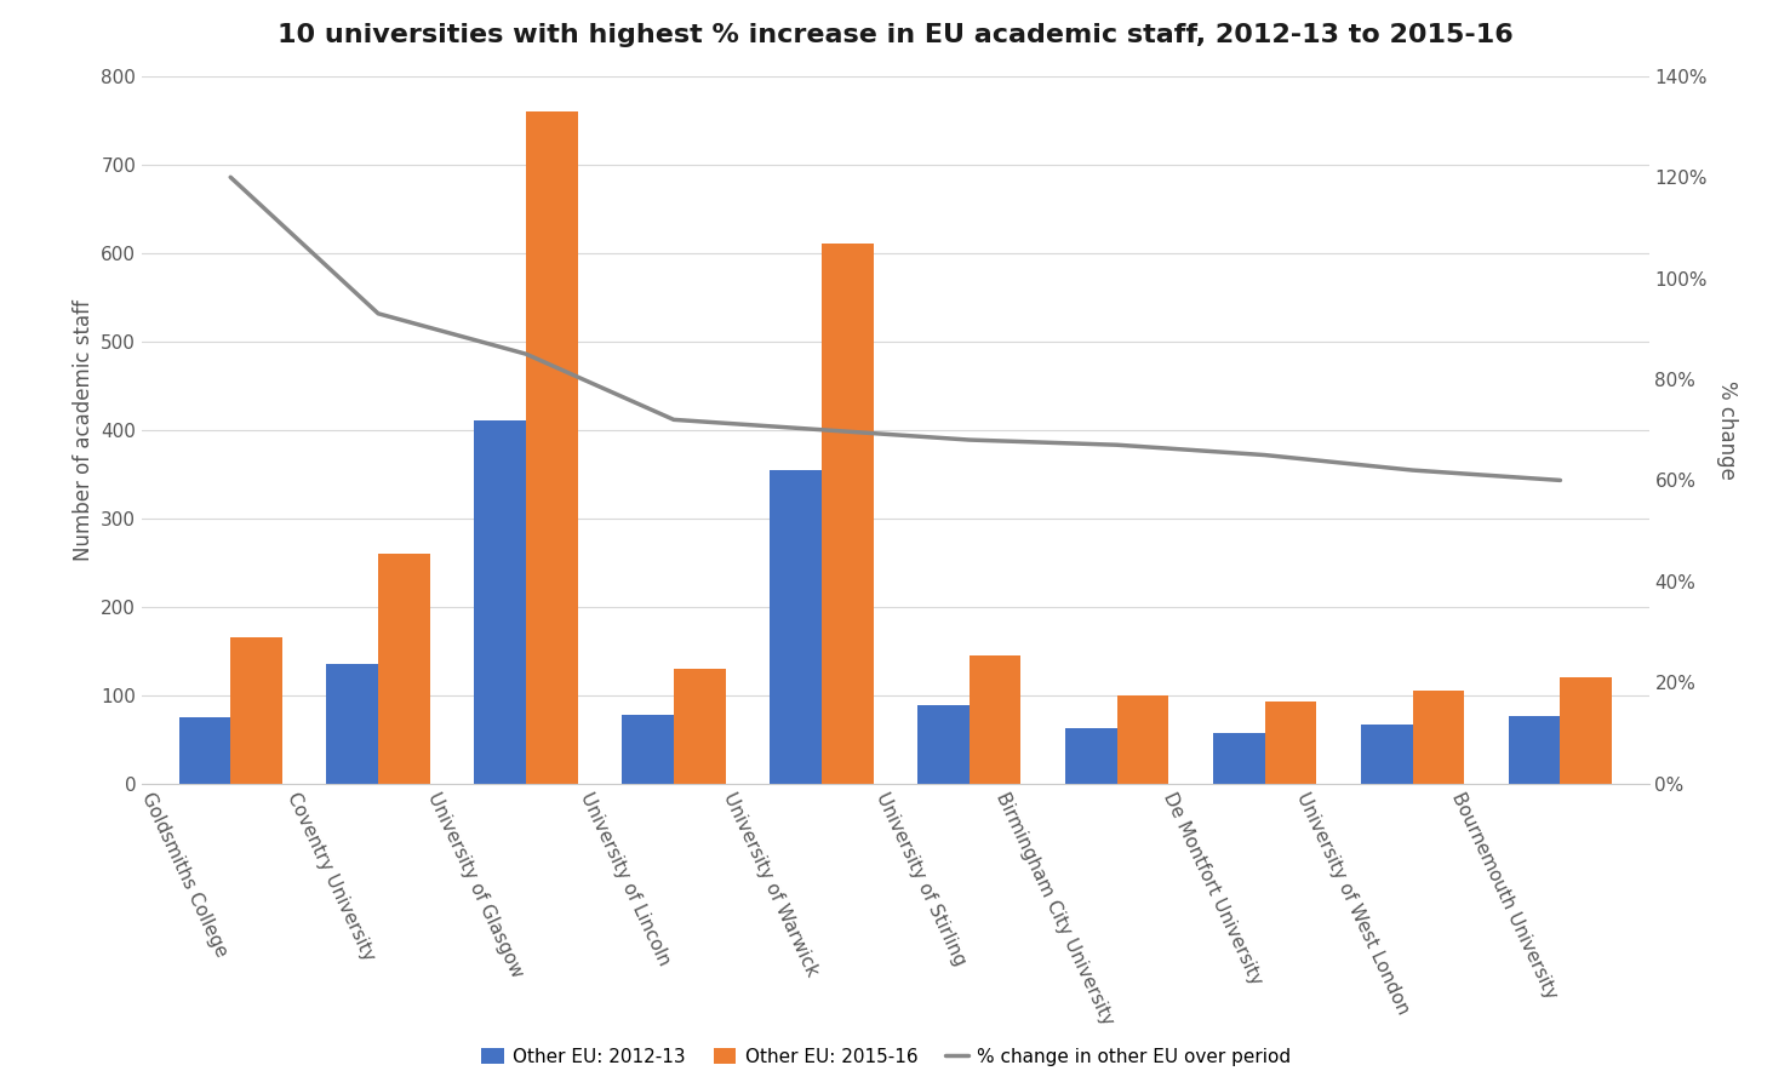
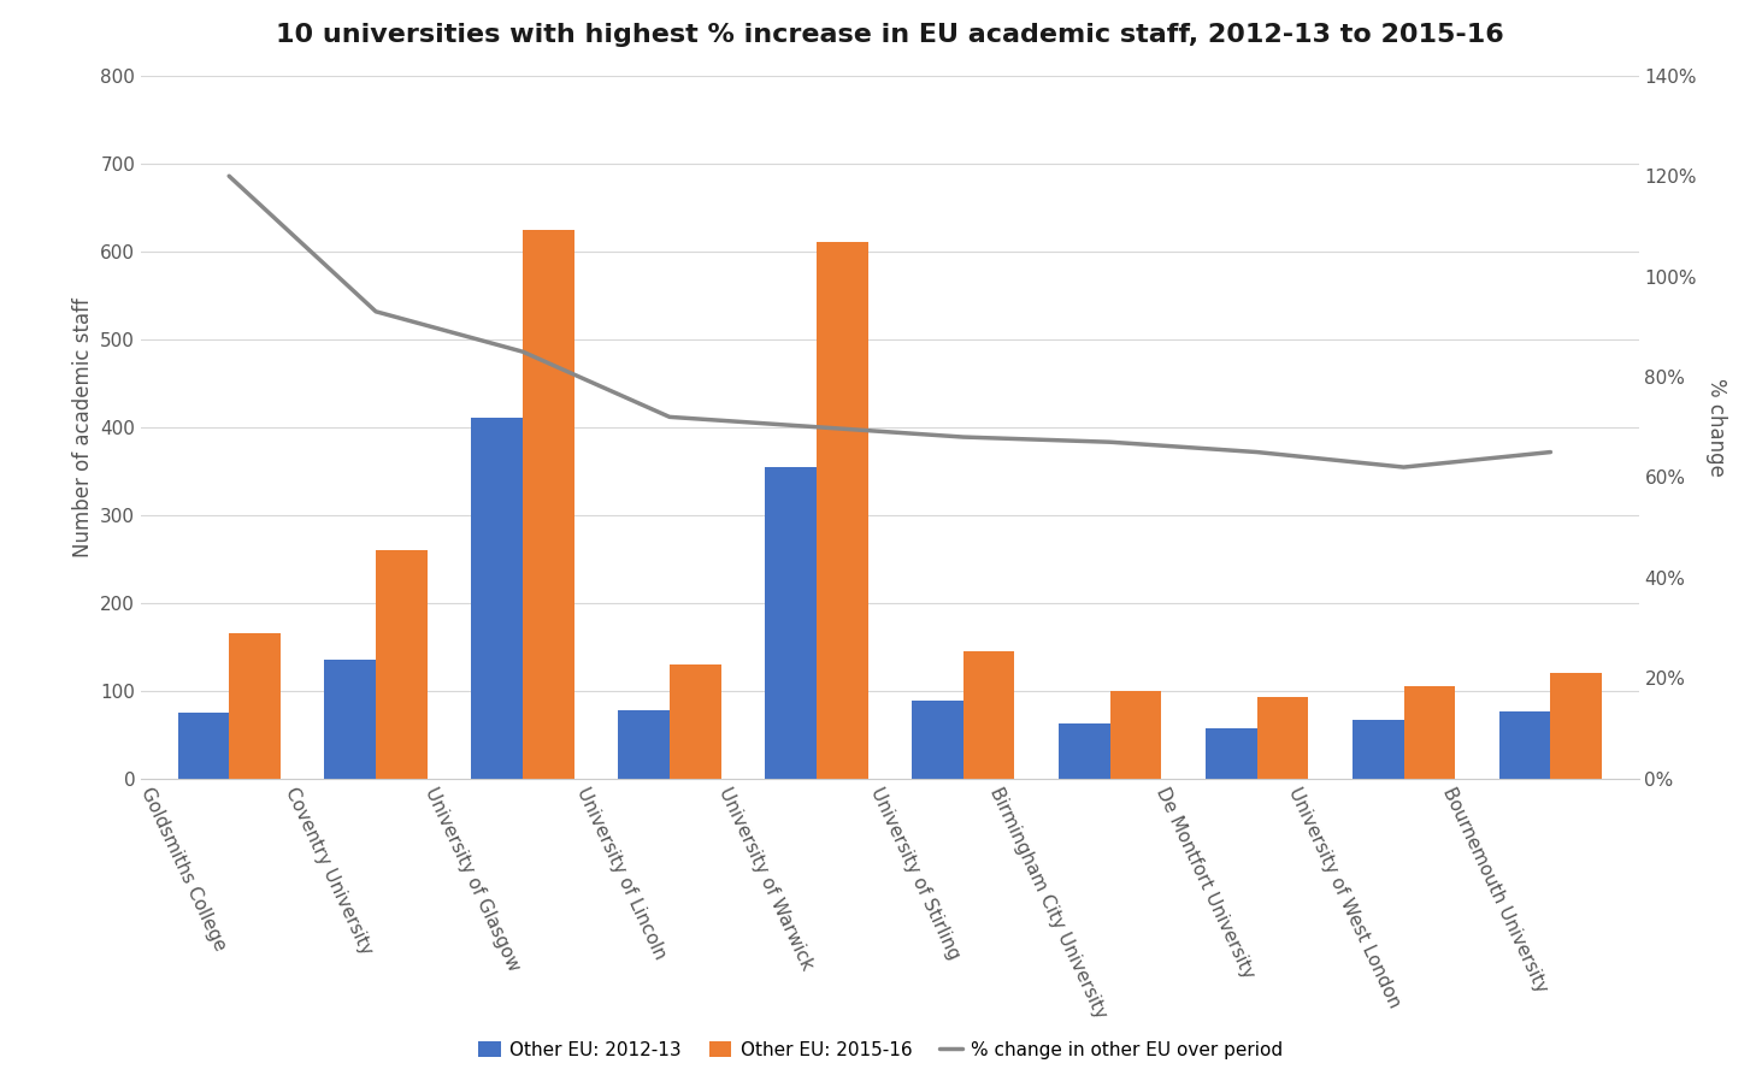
Other EU: 2015-16/University of Glasgow: 760 -> 624
% change in other EU over period/Bournemouth University: 60% -> 65%
